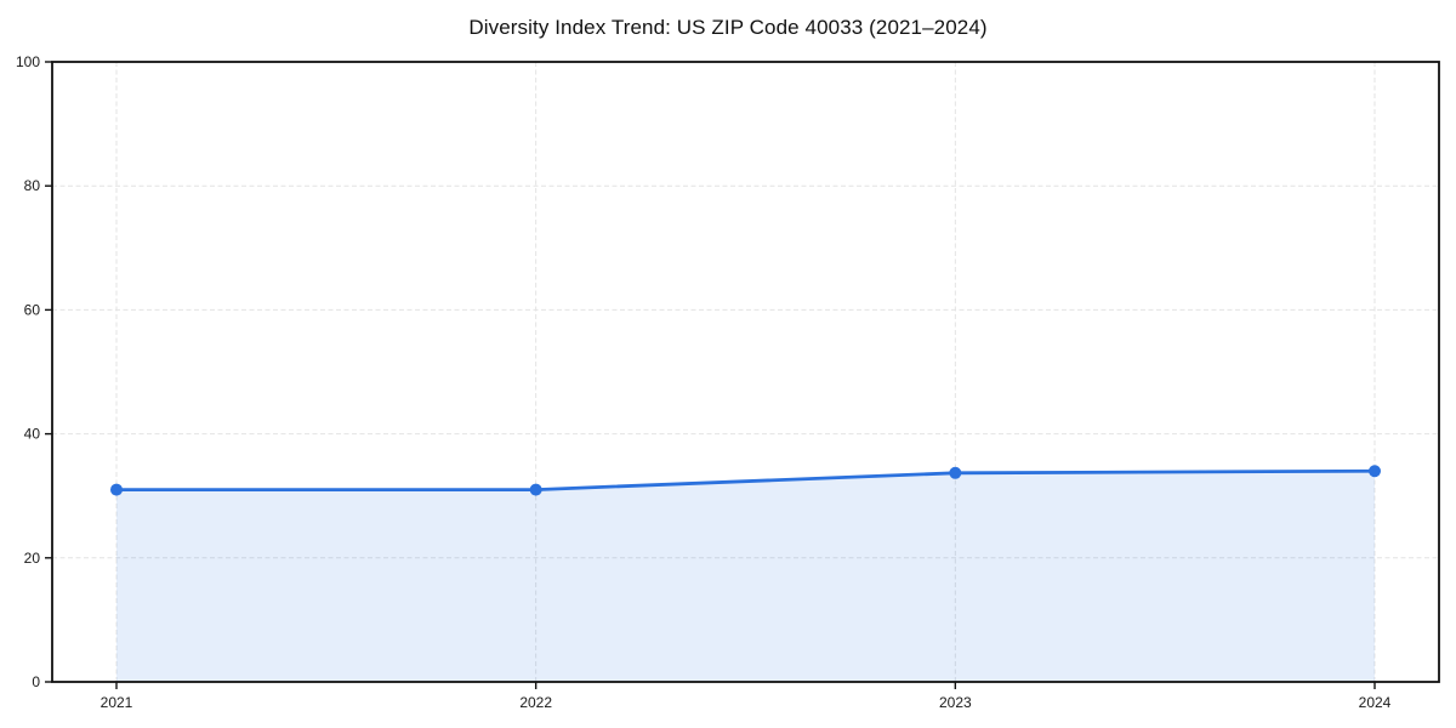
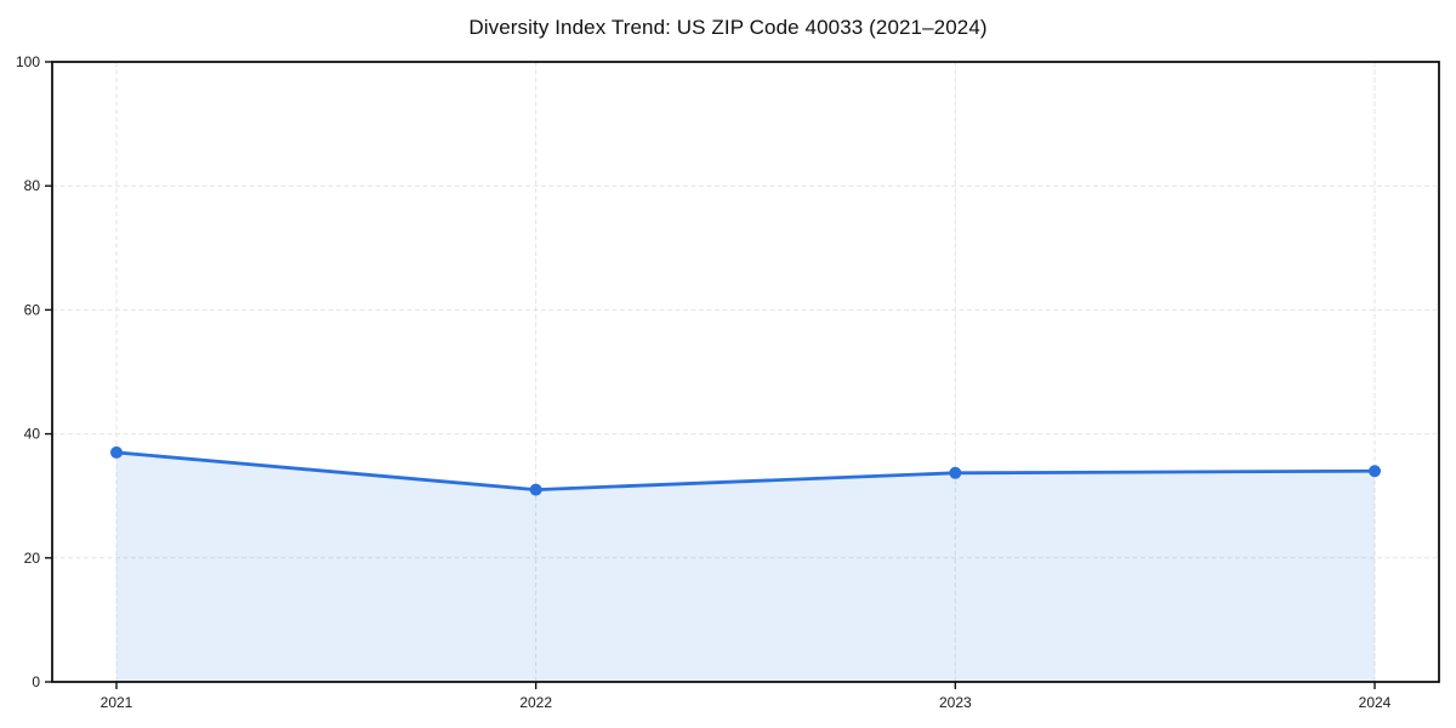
2021: 31 -> 37
